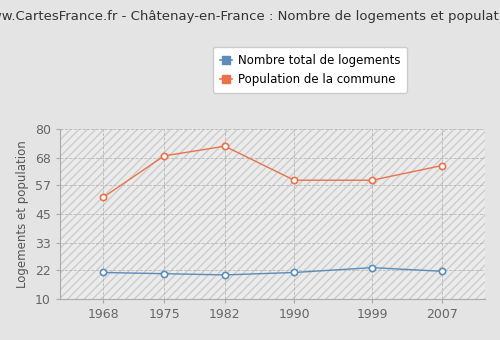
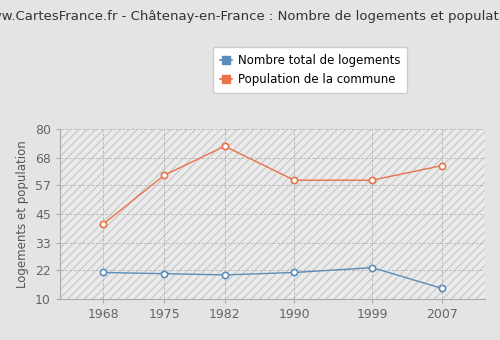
Population de la commune/1968: 52 -> 41
Population de la commune/1975: 69 -> 61
Nombre total de logements/2007: 21.5 -> 14.5
